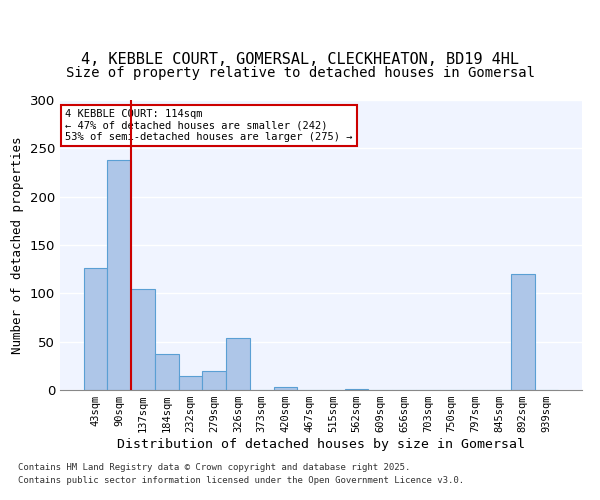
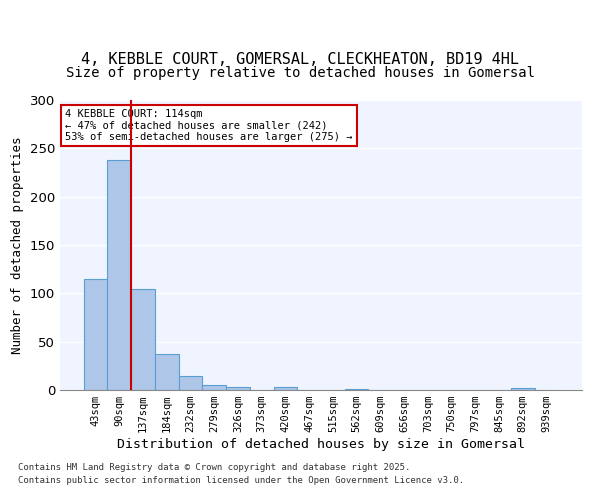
43sqm: 126 -> 115
279sqm: 20 -> 5
326sqm: 54 -> 3
892sqm: 120 -> 2
